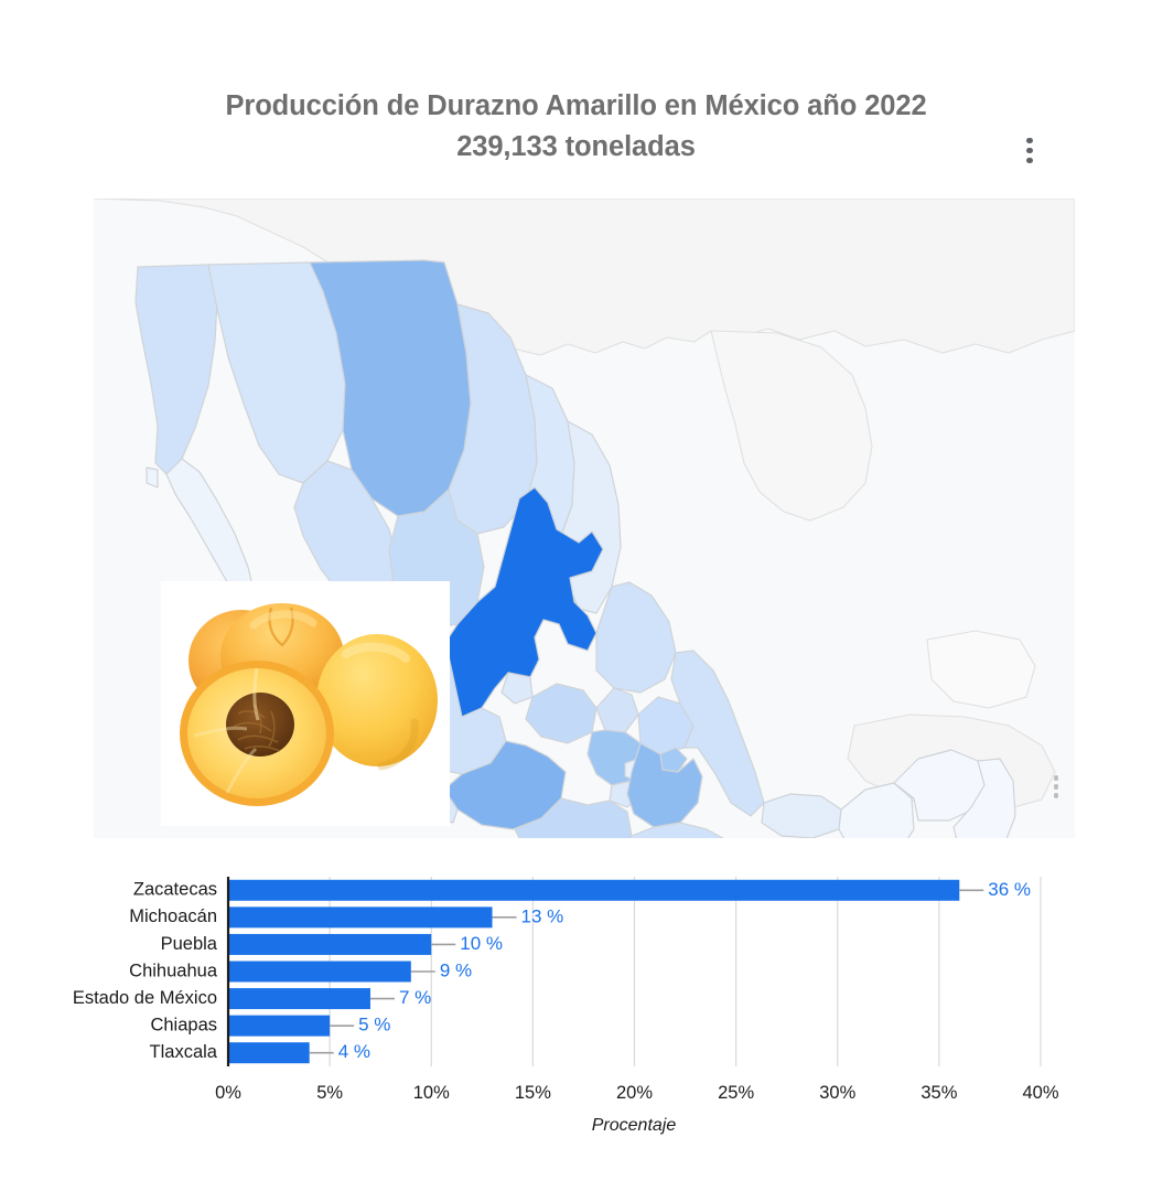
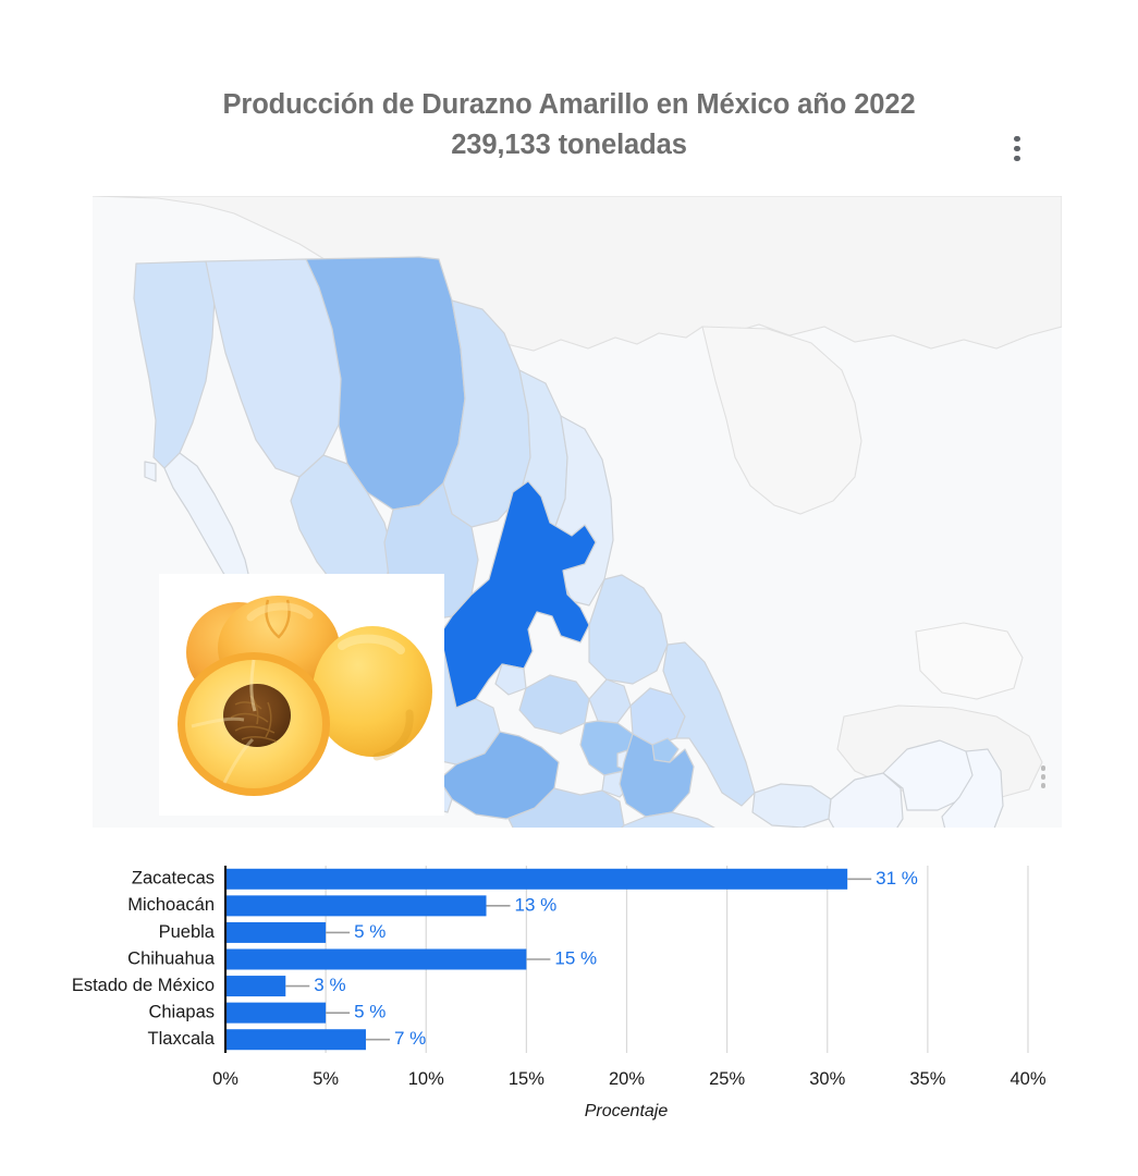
Zacatecas: 36 -> 31
Puebla: 10 -> 5
Chihuahua: 9 -> 15
Estado de México: 7 -> 3
Tlaxcala: 4 -> 7
